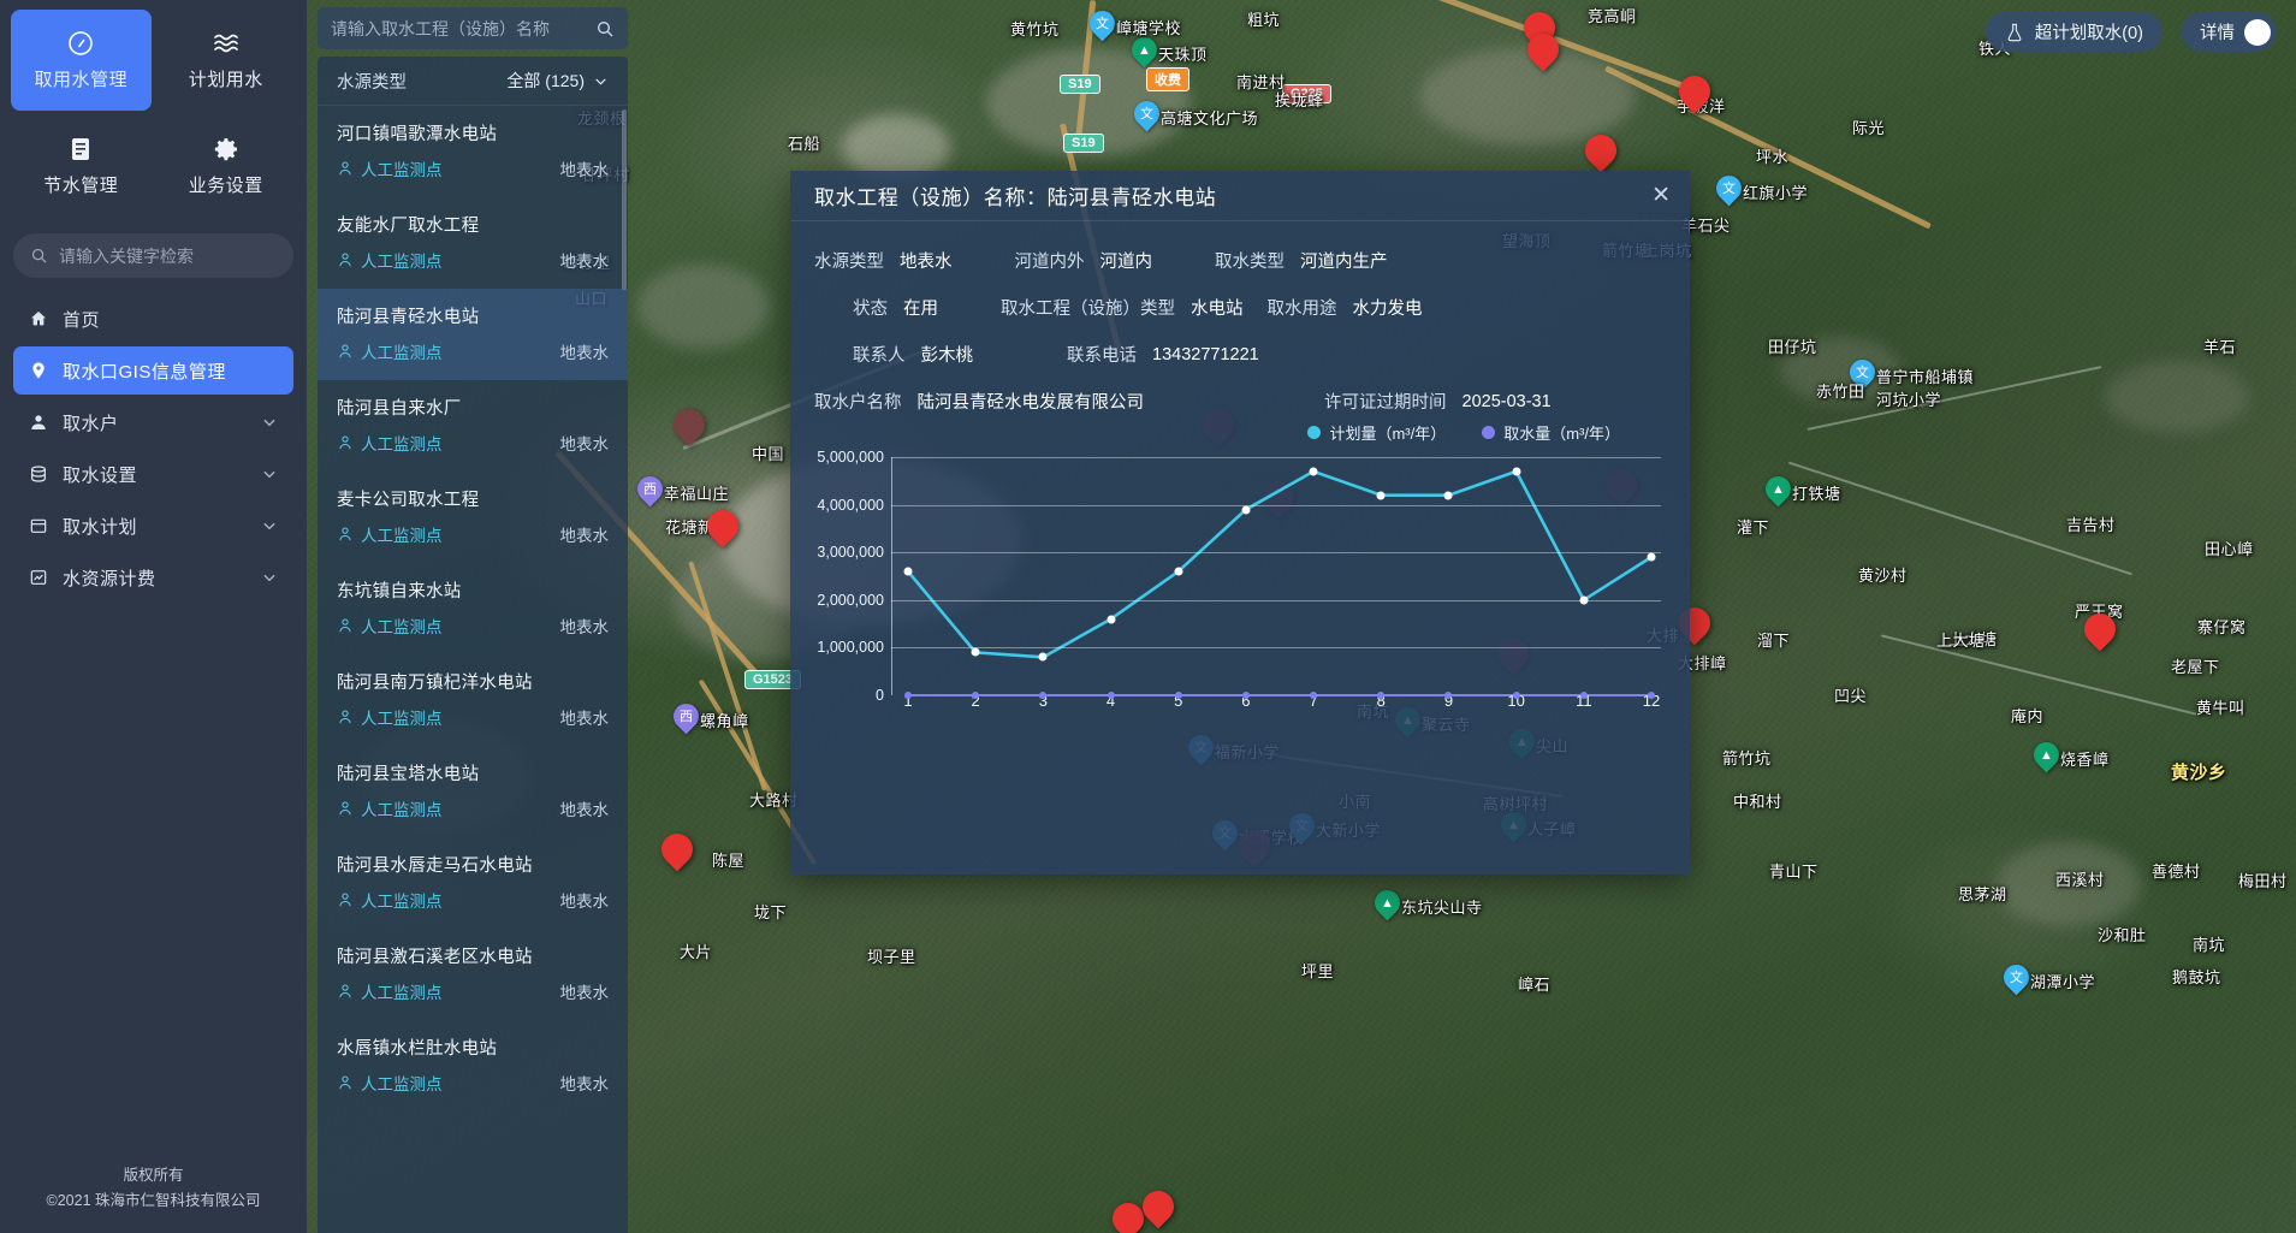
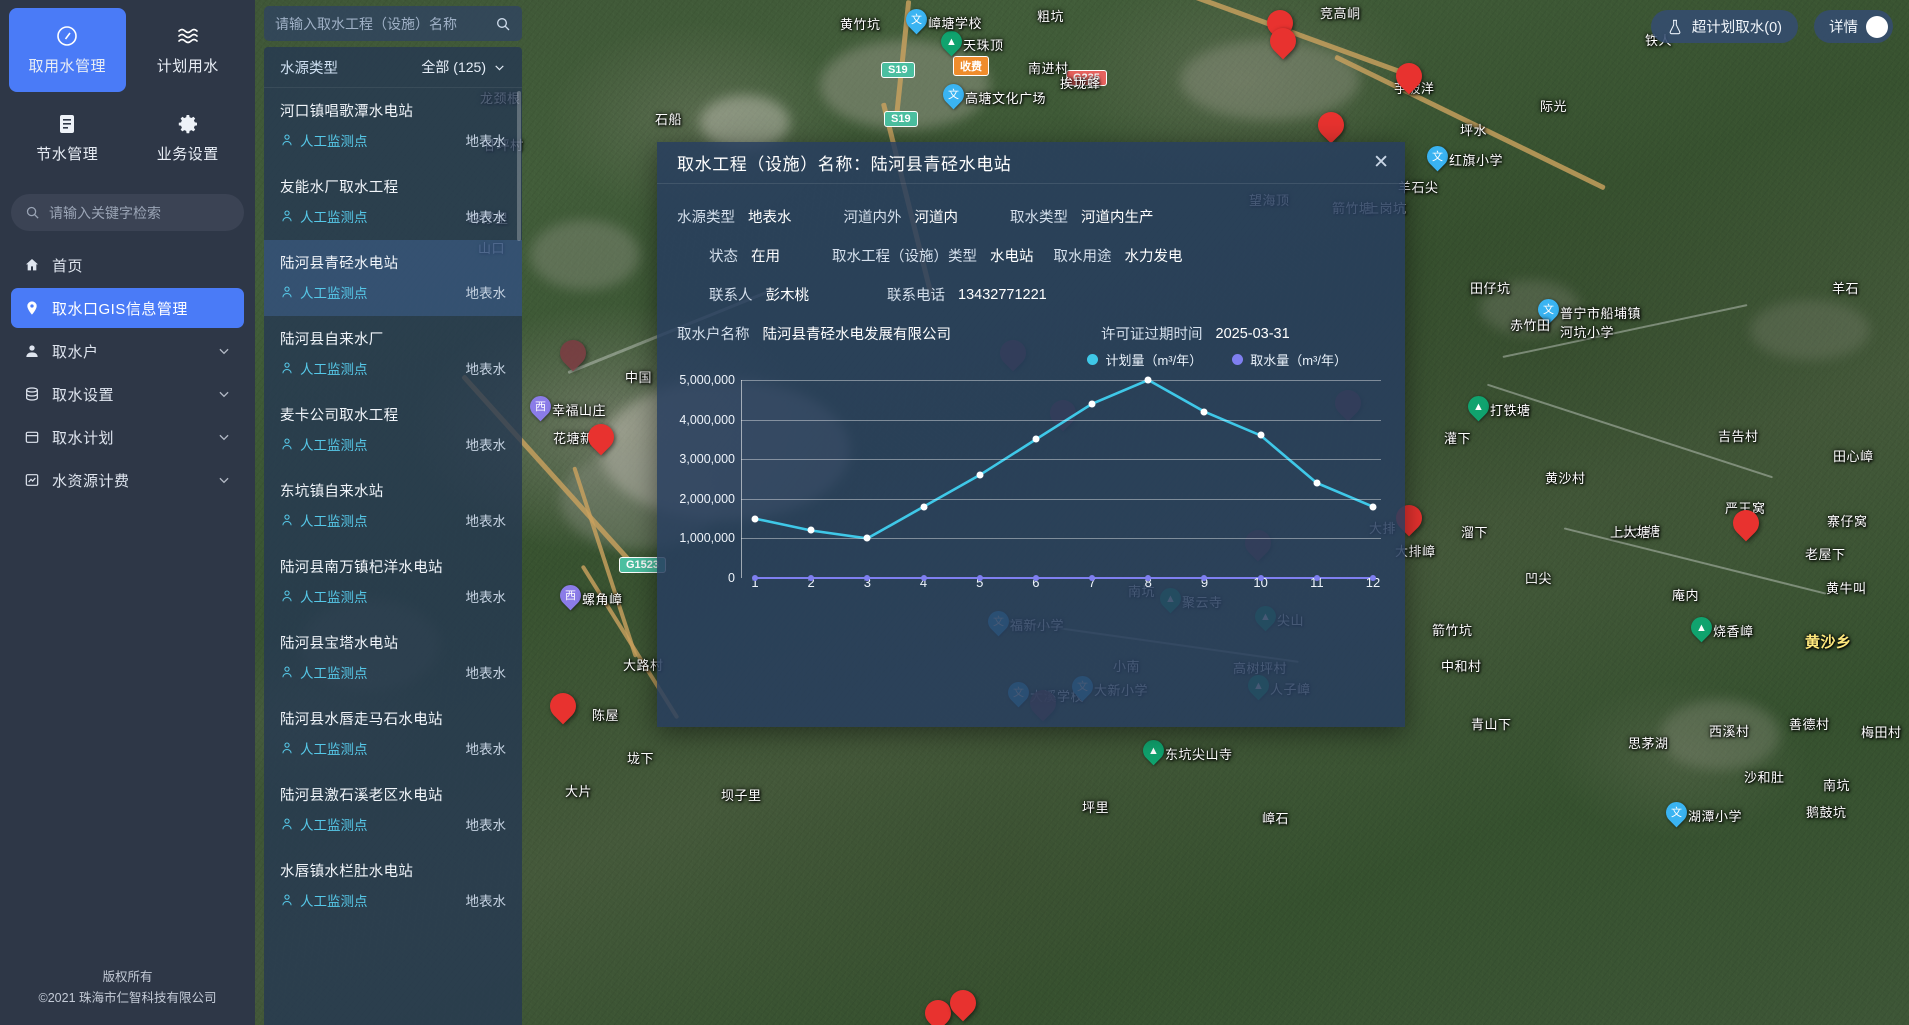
计划量（m³/年）/1: 2600000 -> 1500000
计划量（m³/年）/2: 900000 -> 1200000
计划量（m³/年）/3: 800000 -> 1000000
计划量（m³/年）/4: 1600000 -> 1800000
计划量（m³/年）/6: 3900000 -> 3500000
计划量（m³/年）/7: 4700000 -> 4400000
计划量（m³/年）/8: 4200000 -> 5000000
计划量（m³/年）/10: 4700000 -> 3600000
计划量（m³/年）/11: 2000000 -> 2400000
计划量（m³/年）/12: 2900000 -> 1800000
